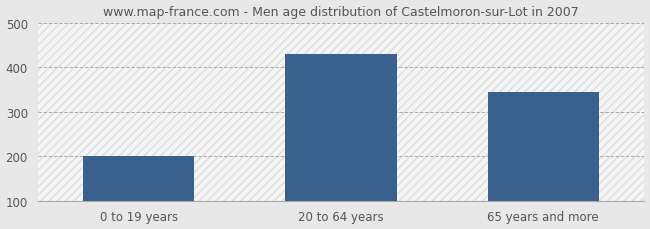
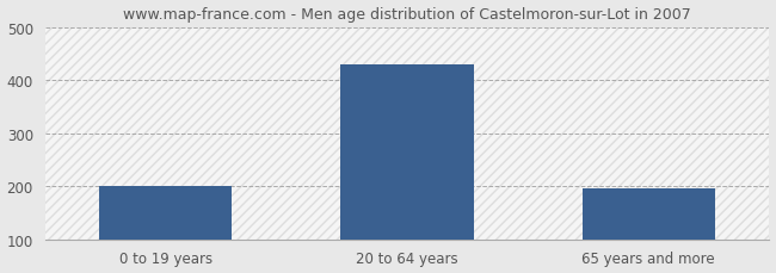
65 years and more: 345 -> 197
